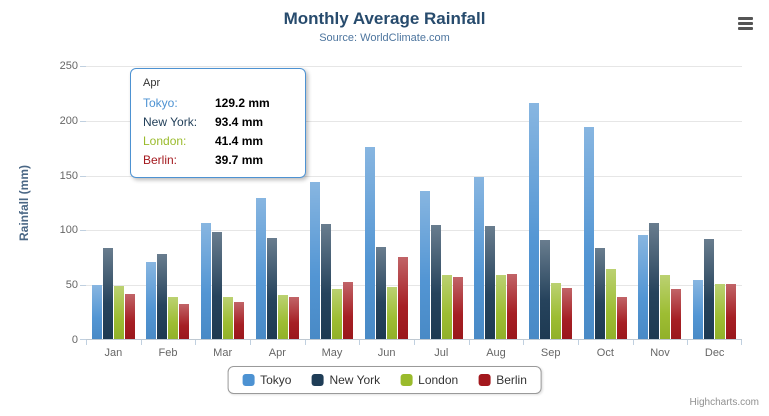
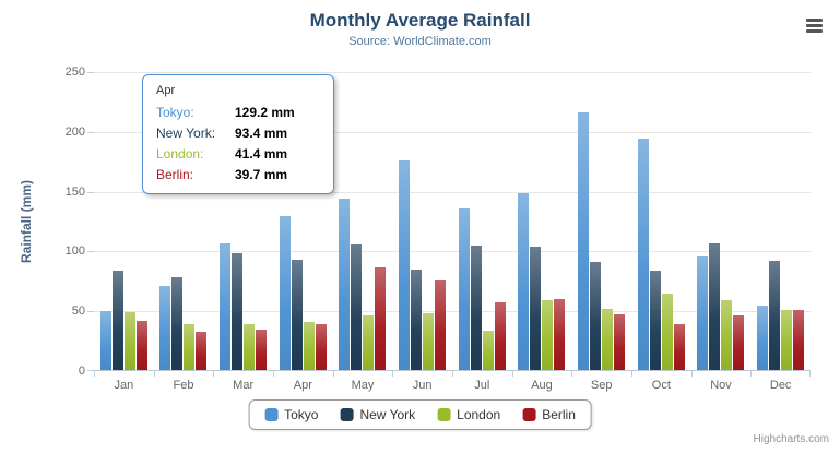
Berlin/May: 53 -> 87
London/Jul: 59 -> 34
